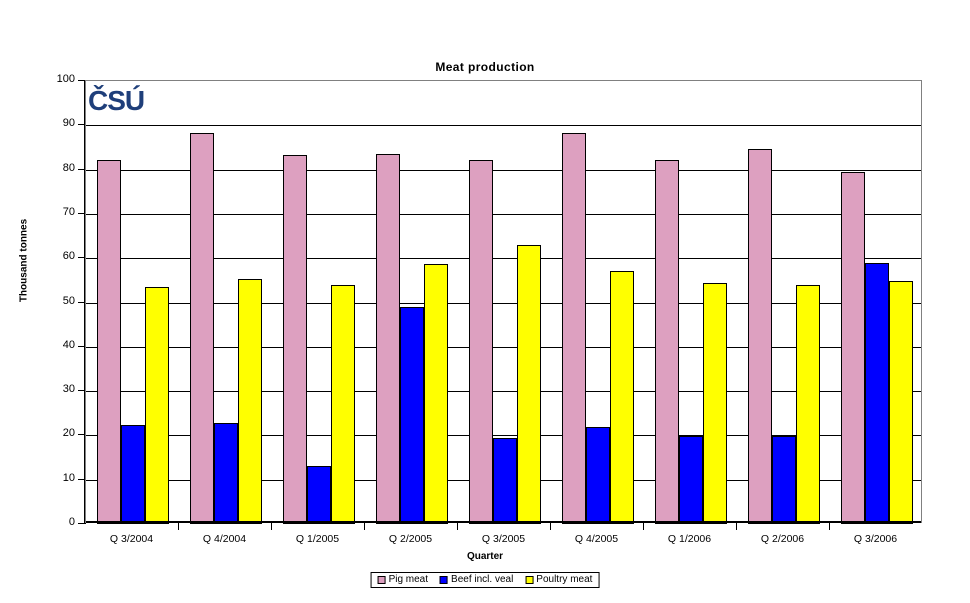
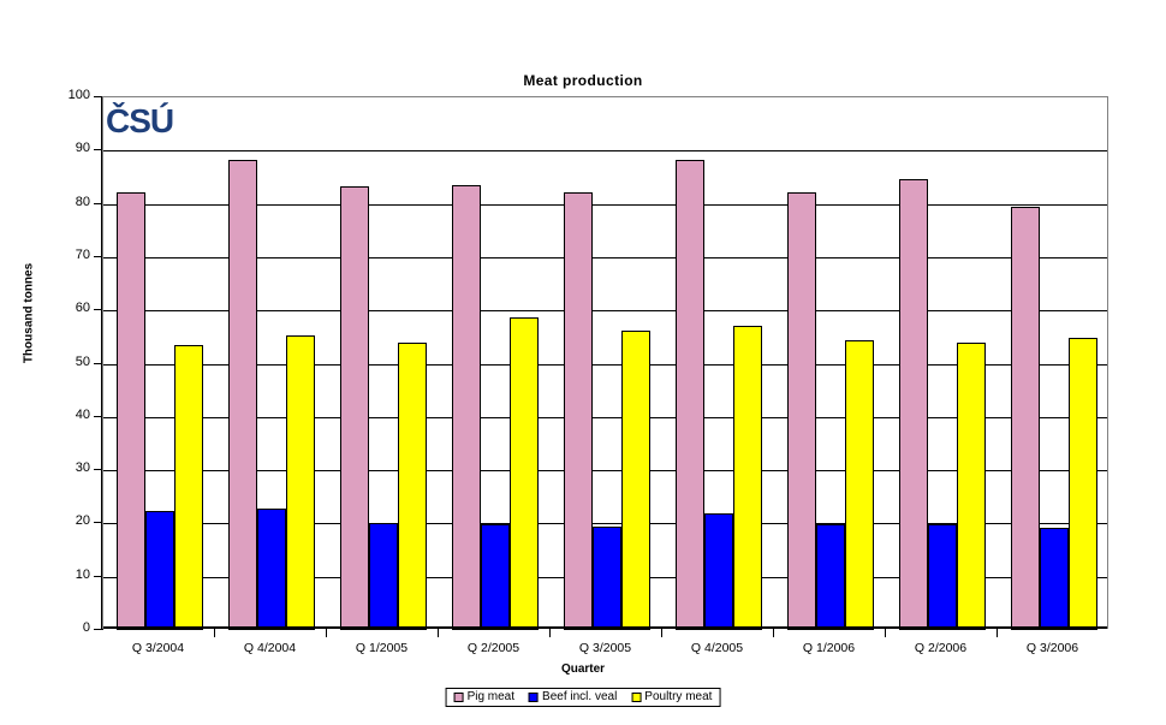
Beef incl. veal/Q 1/2005: 13 -> 20
Beef incl. veal/Q 2/2005: 49 -> 20
Poultry meat/Q 3/2005: 63 -> 56
Beef incl. veal/Q 3/2006: 59 -> 19
